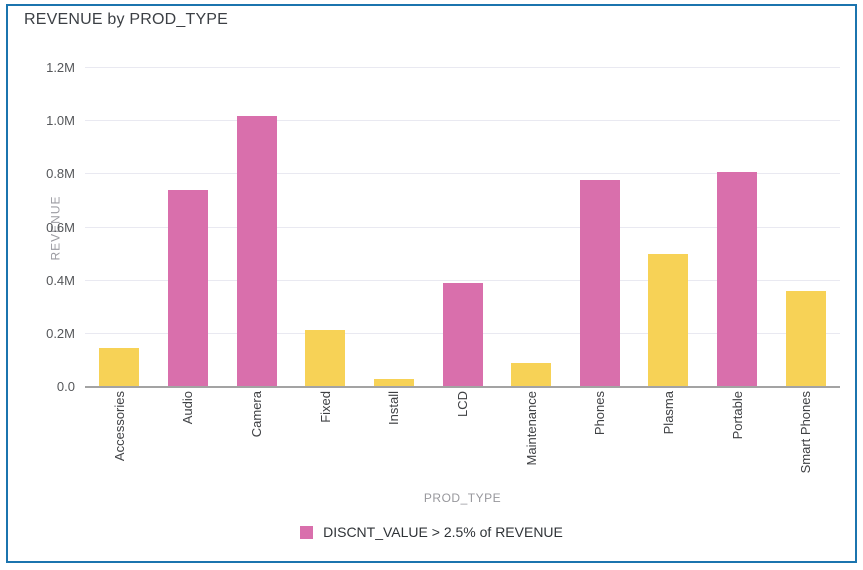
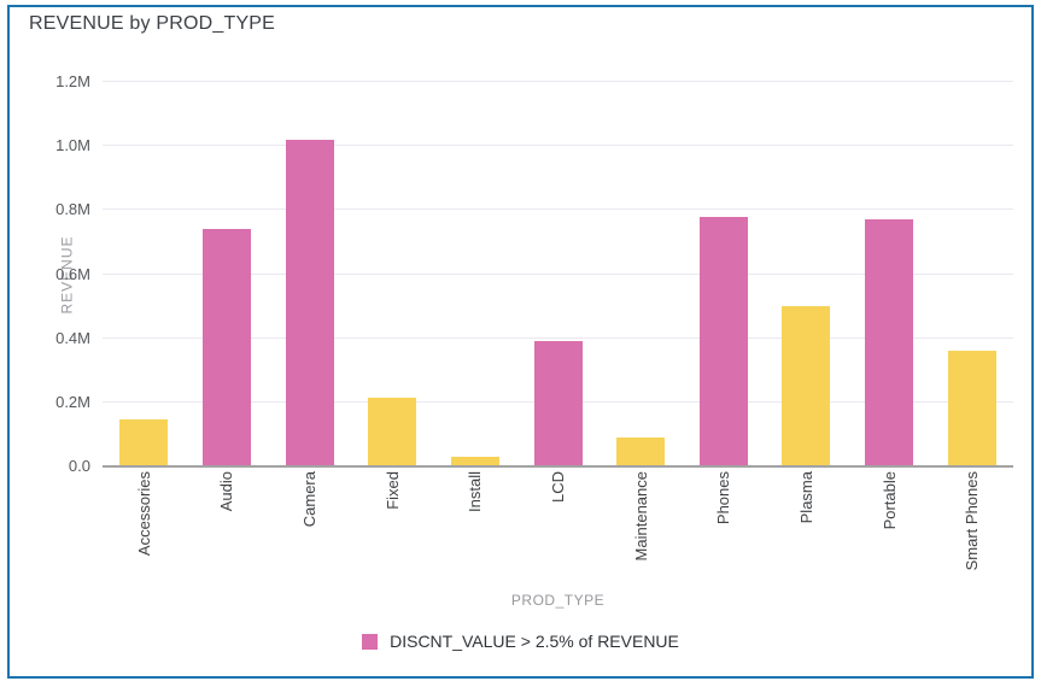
Portable: 0.81M -> 0.77M
